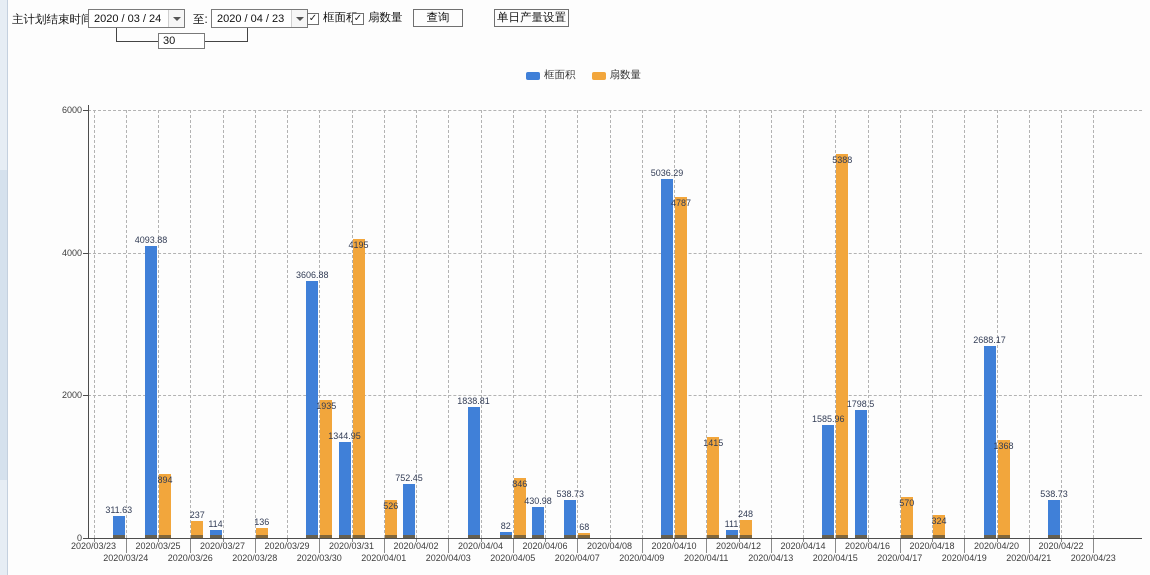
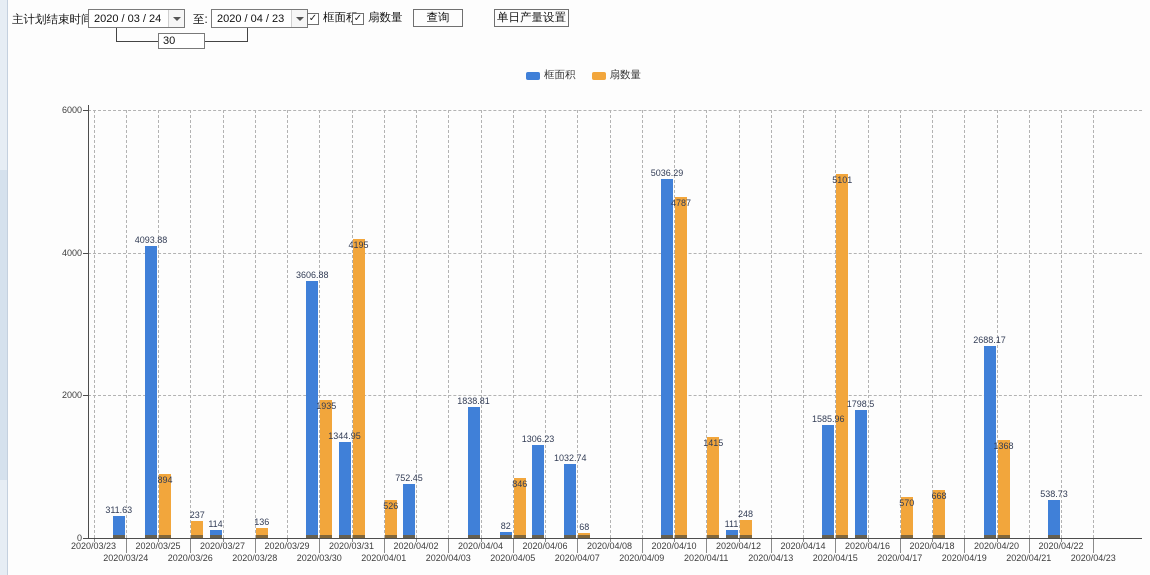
框面积/2020/04/06: 430.98 -> 1306.23
框面积/2020/04/07: 538.73 -> 1032.74
扇数量/2020/04/15: 5388 -> 5101
扇数量/2020/04/18: 324 -> 668
